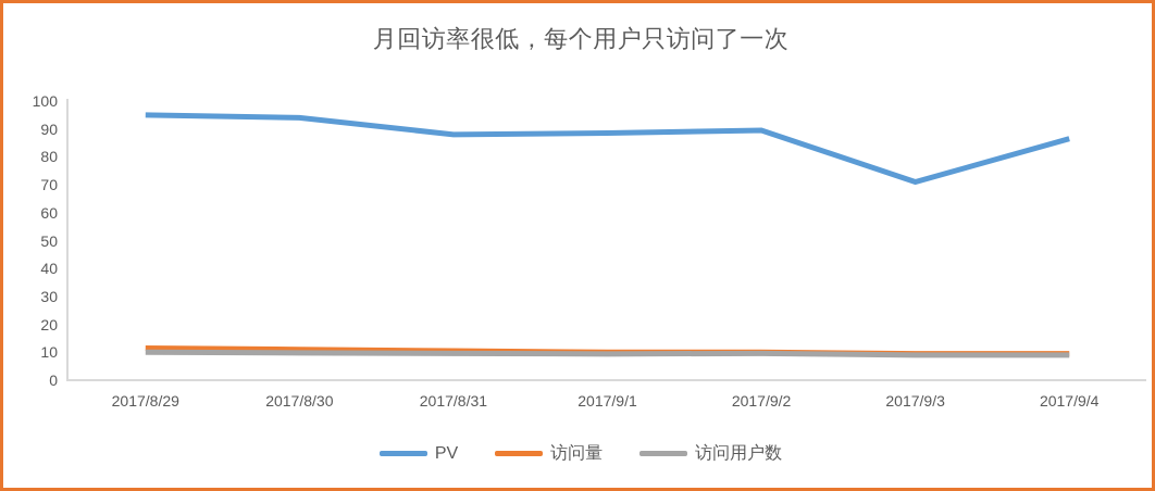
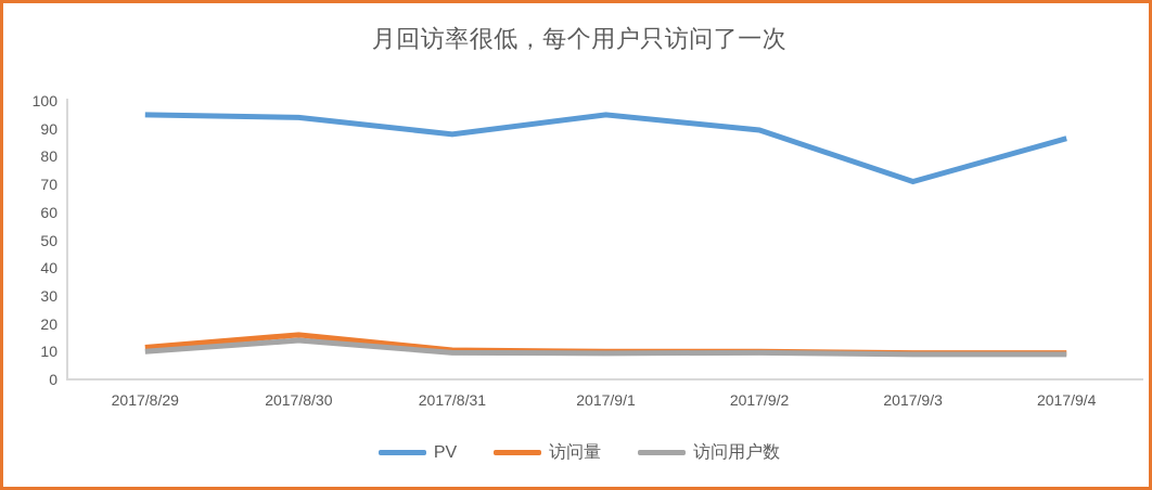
访问量/2017/8/30: 11 -> 16
访问用户数/2017/8/30: 10 -> 14
PV/2017/9/1: 88 -> 95
